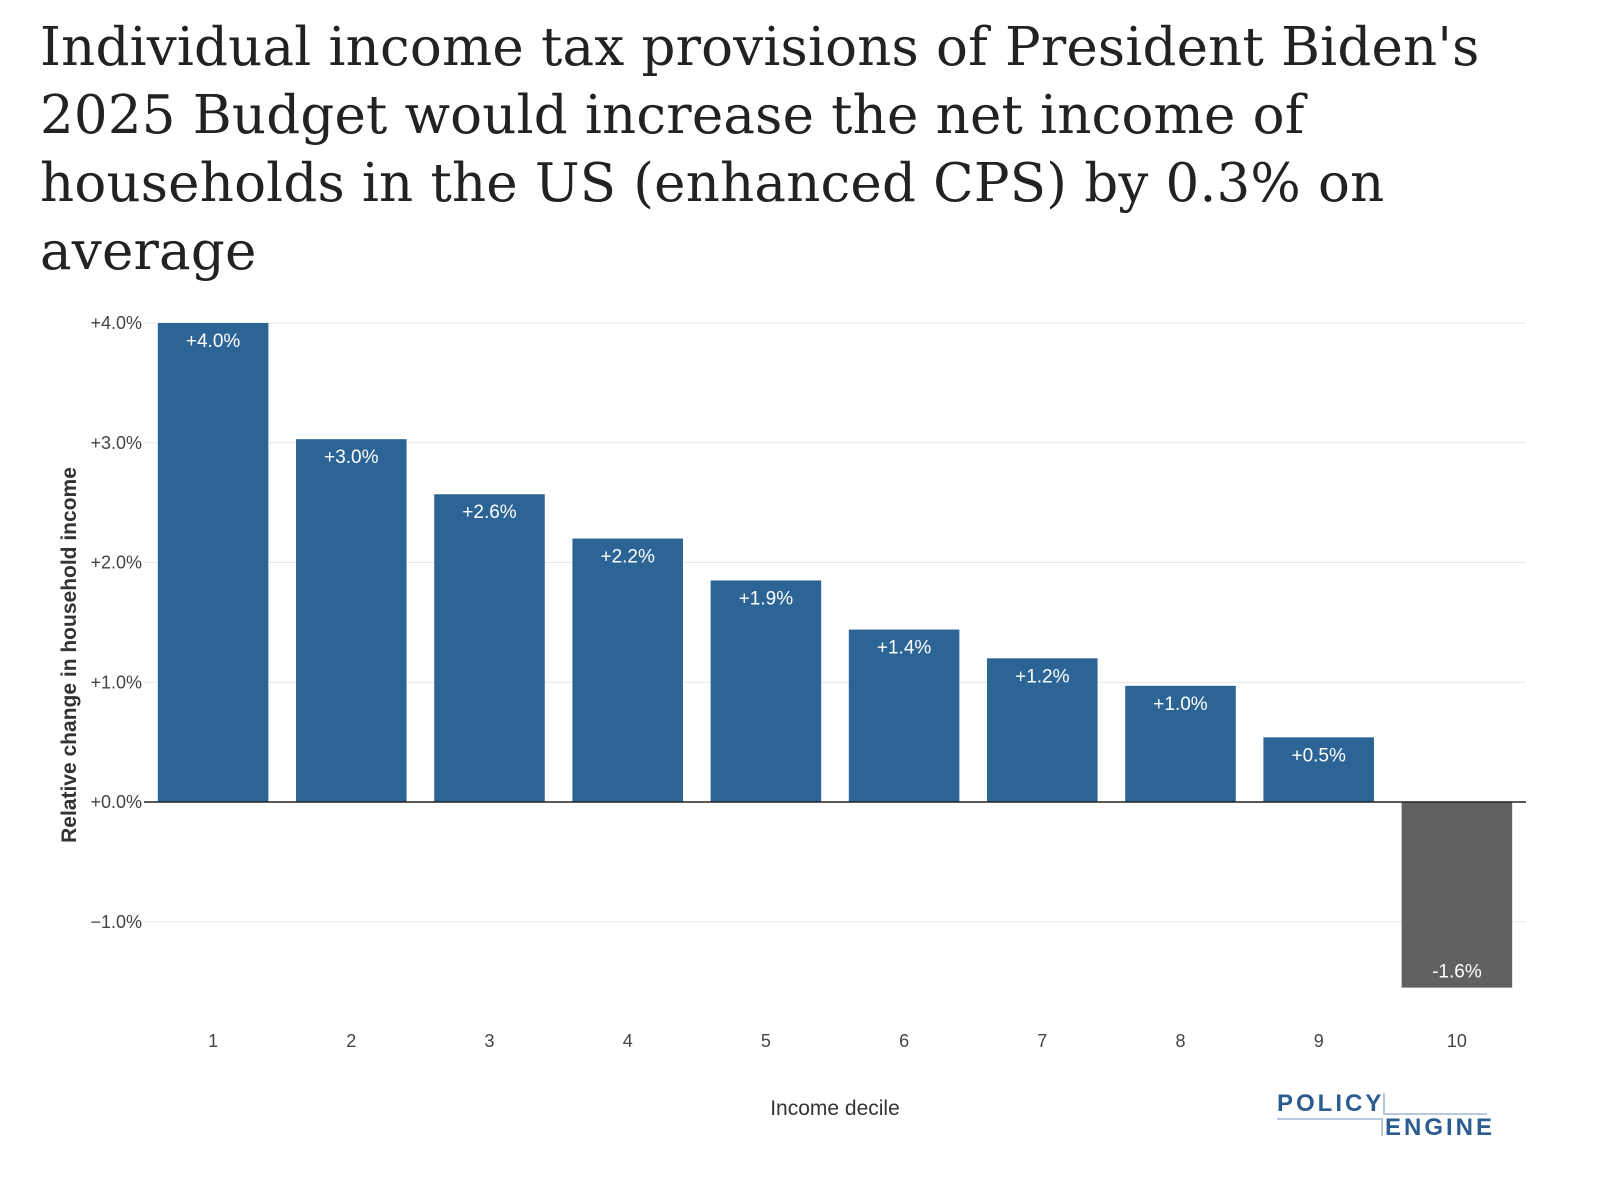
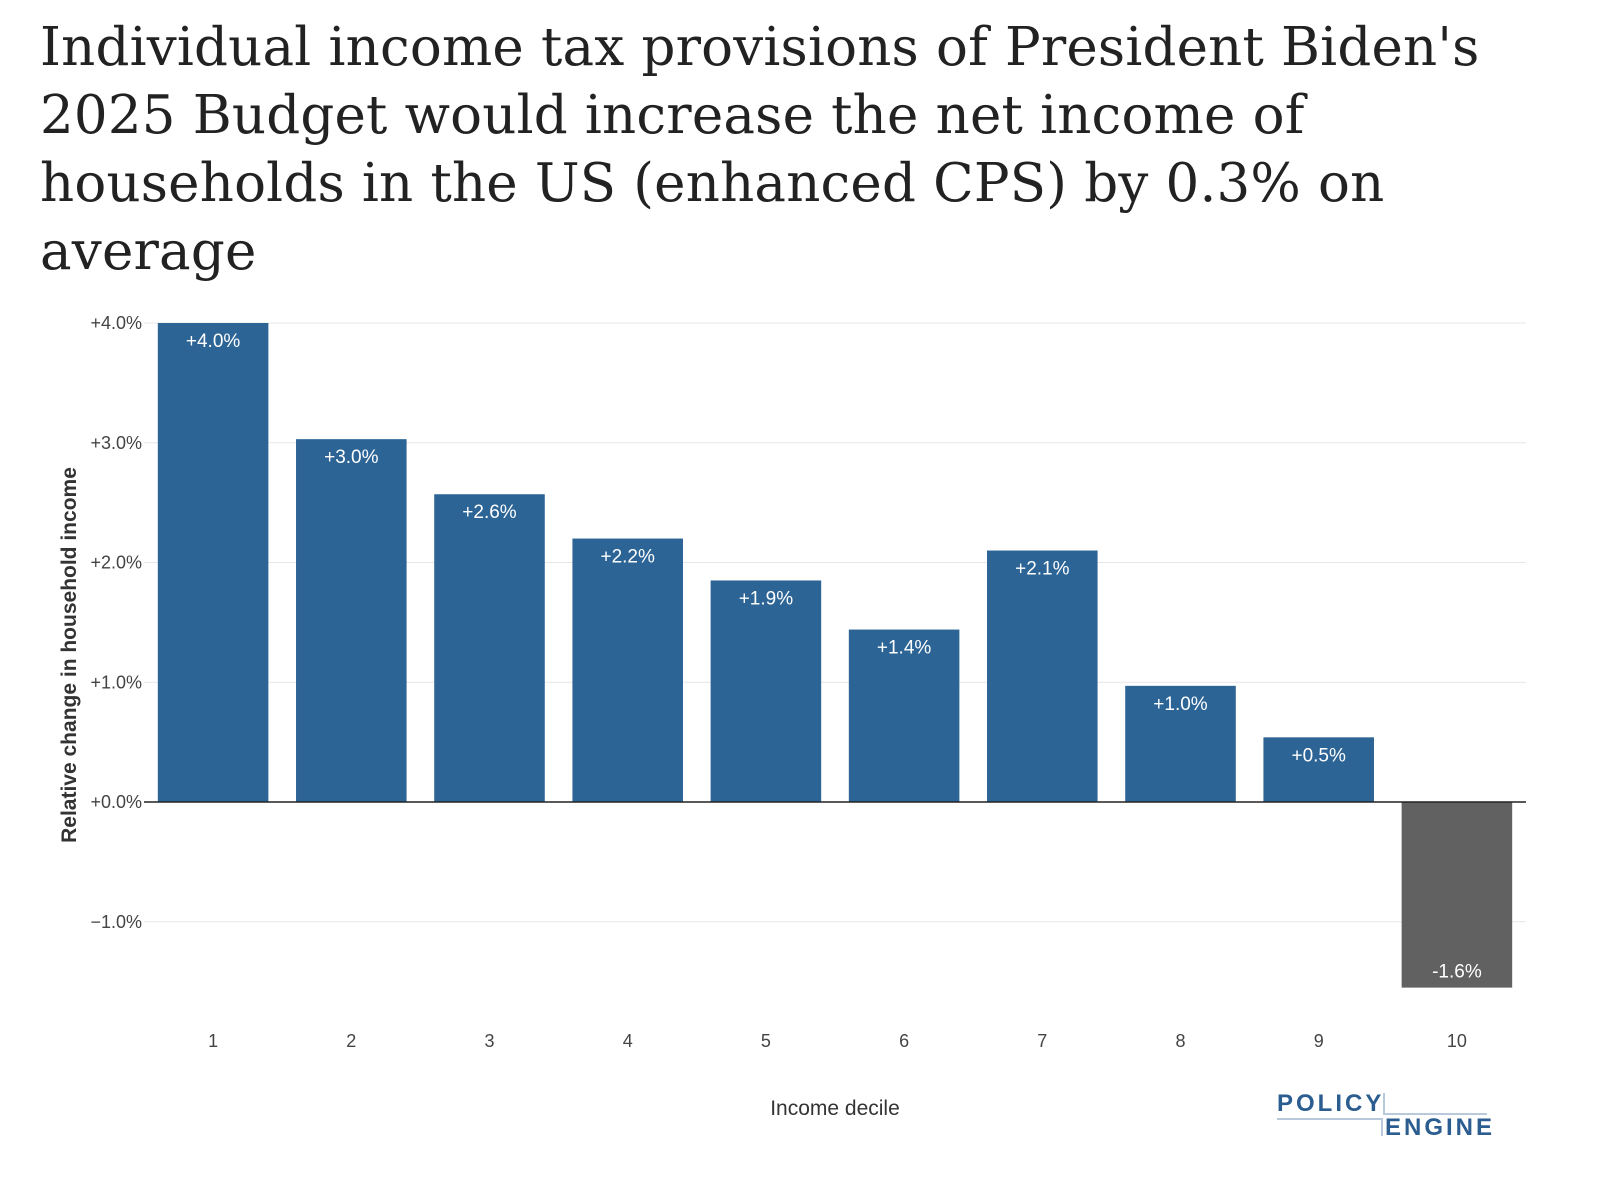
7: +1.2% -> +2.1%
